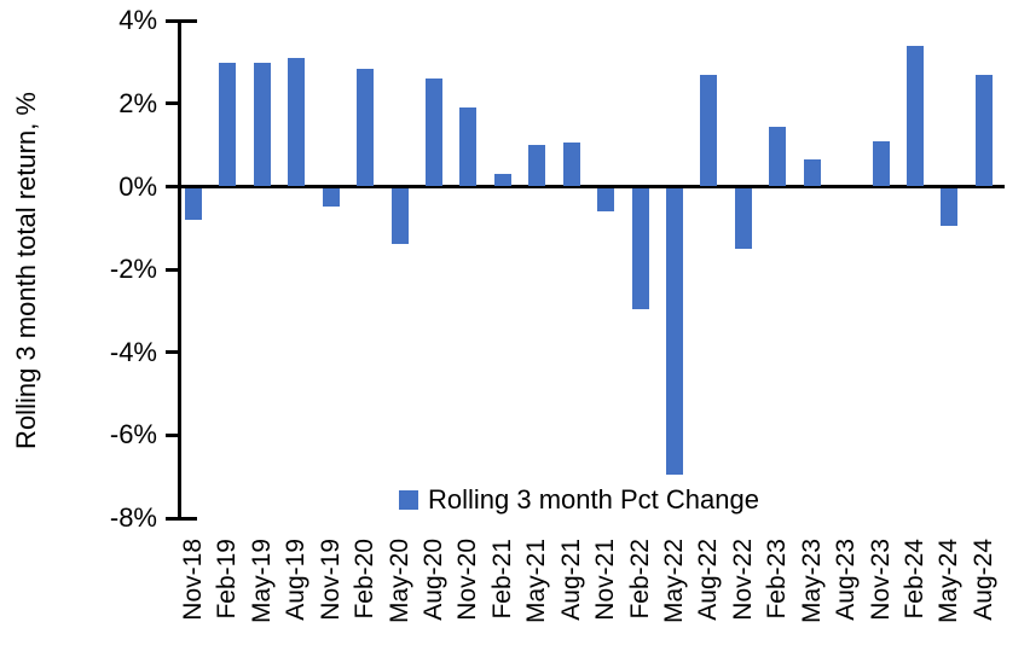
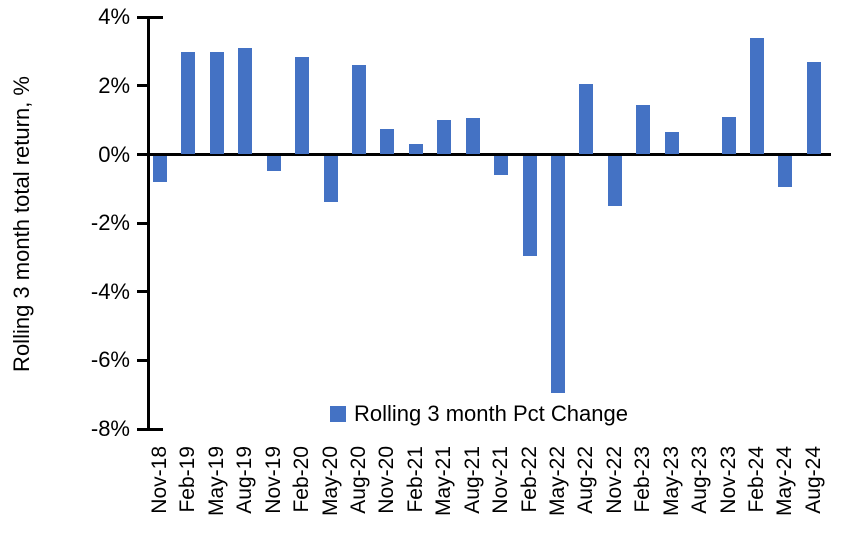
Nov-20: 1.9% -> 0.8%
Aug-22: 2.7% -> 2.0%
